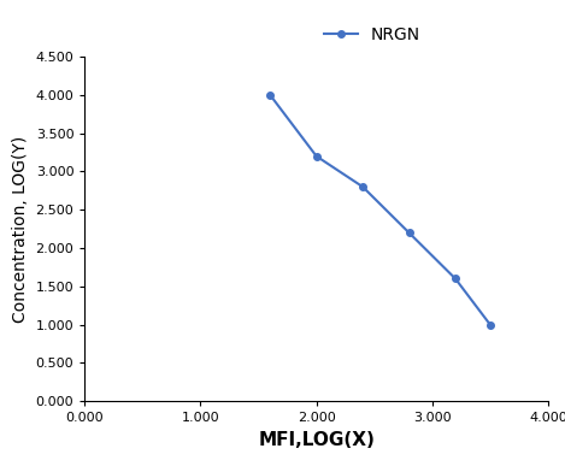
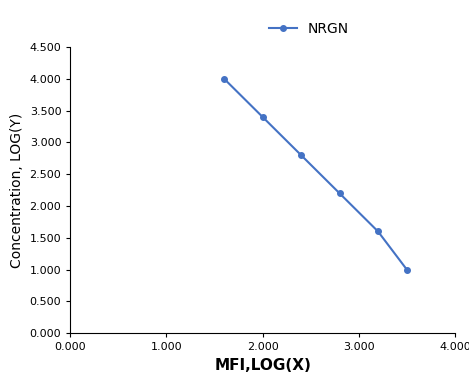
2.000: 3.2 -> 3.4
